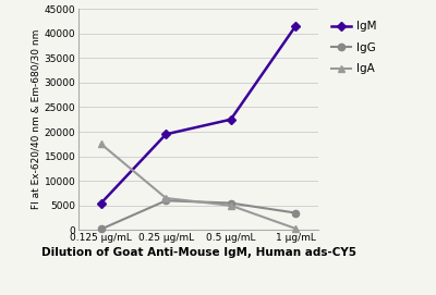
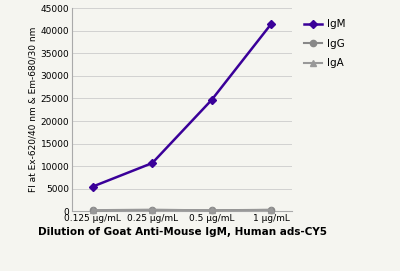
IgA/0.125 μg/mL: 17500 -> 300
IgM/0.25 μg/mL: 19500 -> 10700
IgG/0.25 μg/mL: 6000 -> 300
IgA/0.25 μg/mL: 6500 -> 400
IgM/0.5 μg/mL: 22500 -> 24700
IgG/0.5 μg/mL: 5500 -> 200
IgA/0.5 μg/mL: 5000 -> 200
IgG/1 μg/mL: 3500 -> 400
